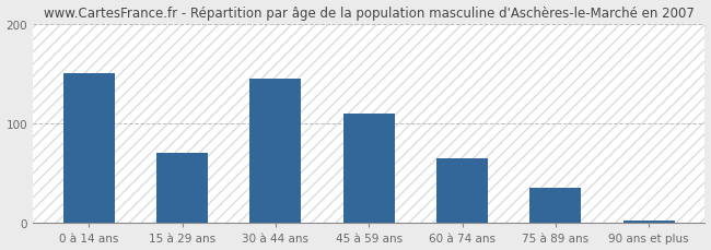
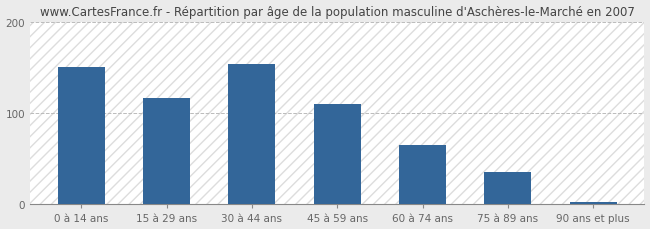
15 à 29 ans: 70 -> 116
30 à 44 ans: 145 -> 154
